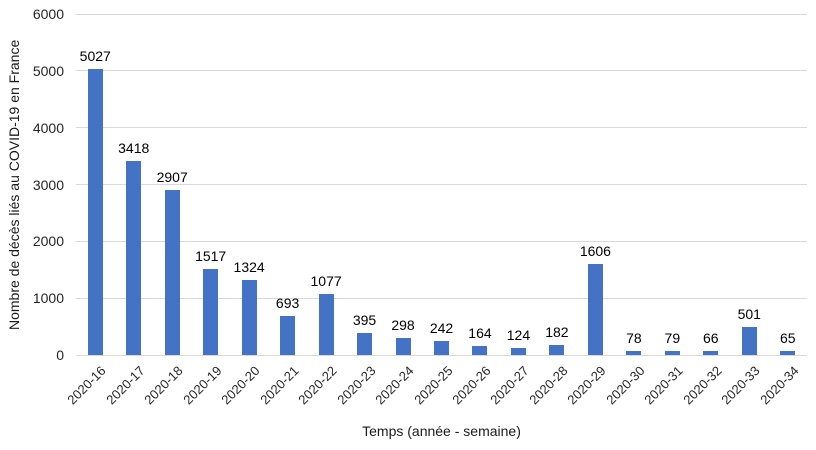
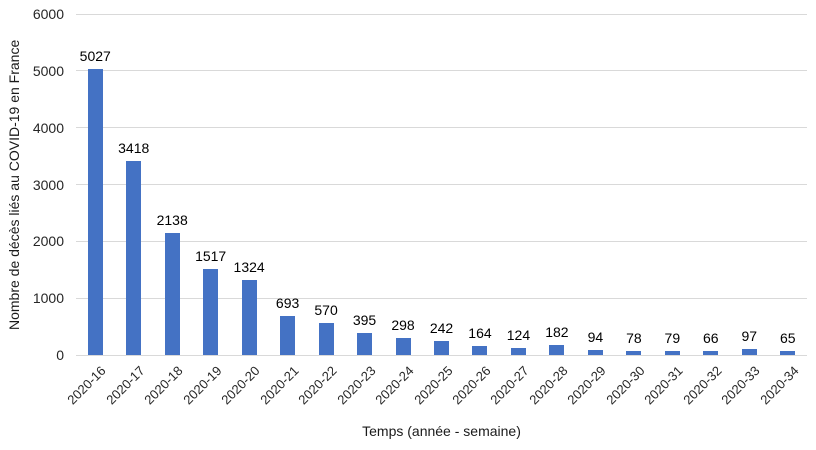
2020-18: 2907 -> 2138
2020-22: 1077 -> 570
2020-29: 1606 -> 94
2020-33: 501 -> 97
